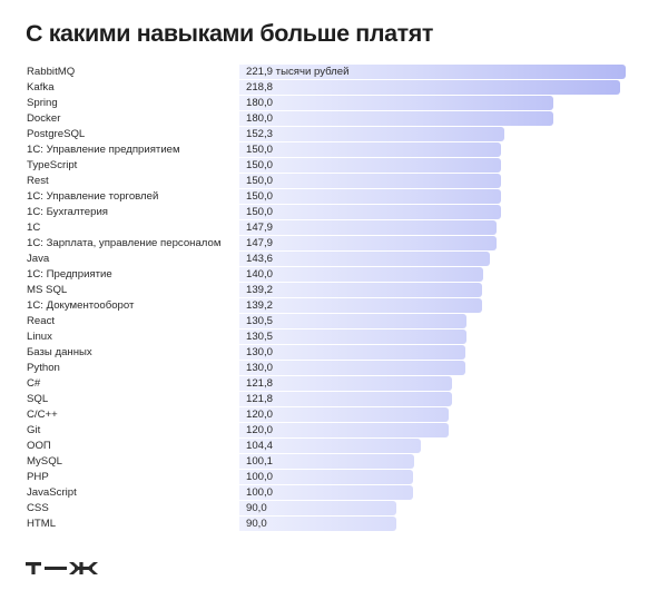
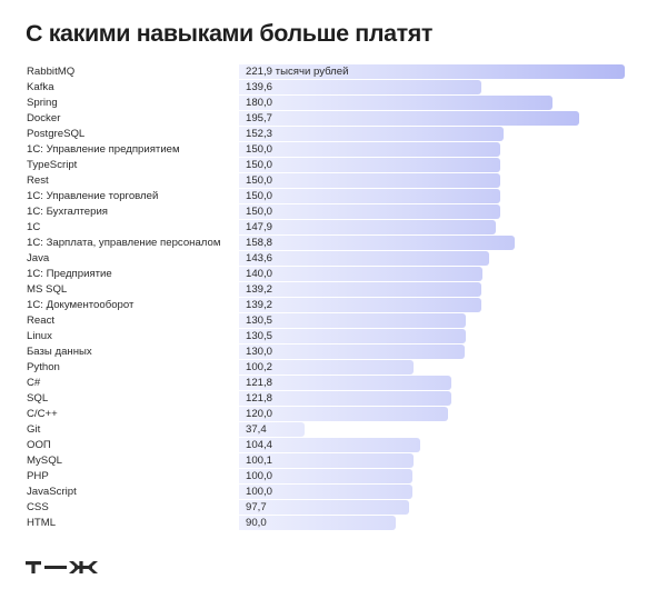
Kafka: 218,8 -> 139,6
Docker: 180,0 -> 195,7
1С: Зарплата, управление персоналом: 147,9 -> 158,8
Python: 130,0 -> 100,2
Git: 120,0 -> 37,4
CSS: 90,0 -> 97,7
